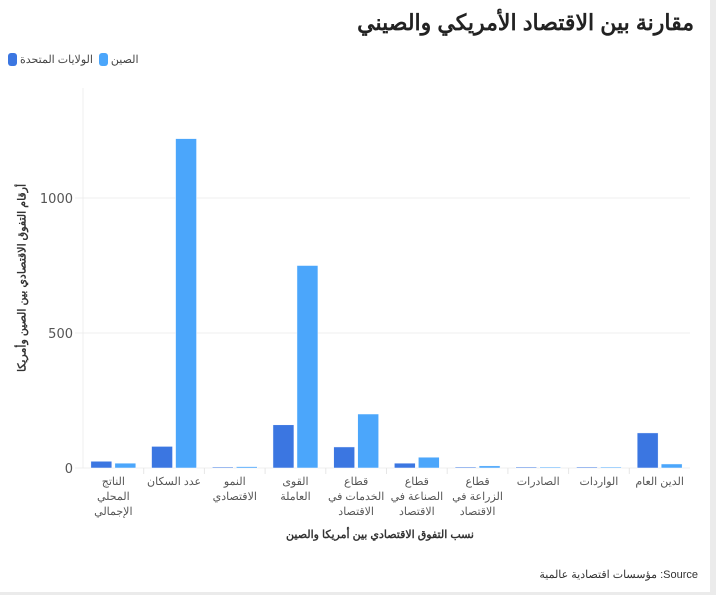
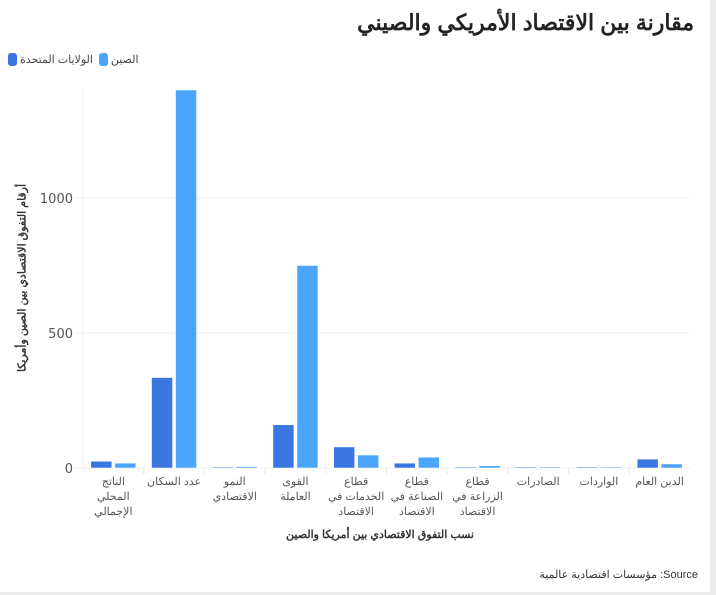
الولايات المتحدة/عدد السكان: 80 -> 340
الصين/عدد السكان: 1220 -> 1400
الصين/قطاع الخدمات في الاقتصاد: 200 -> 50
الولايات المتحدة/الدين العام: 130 -> 30
